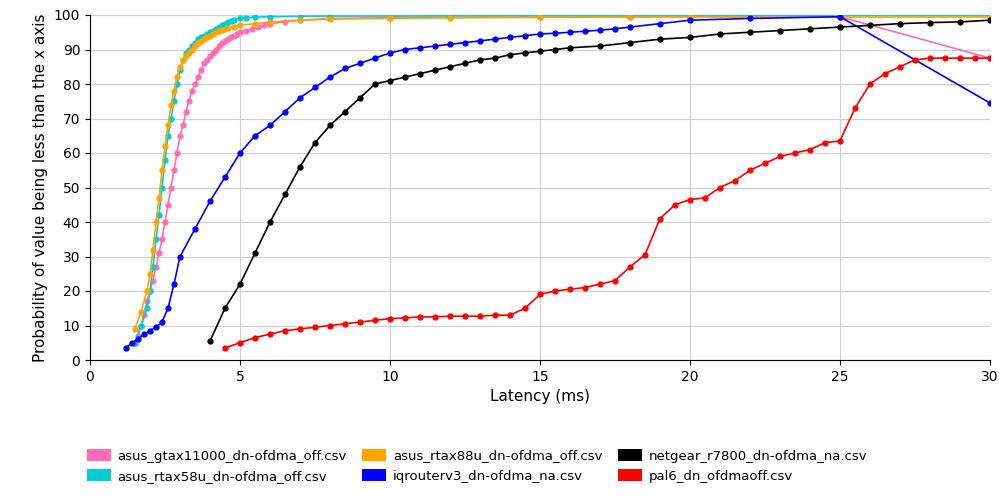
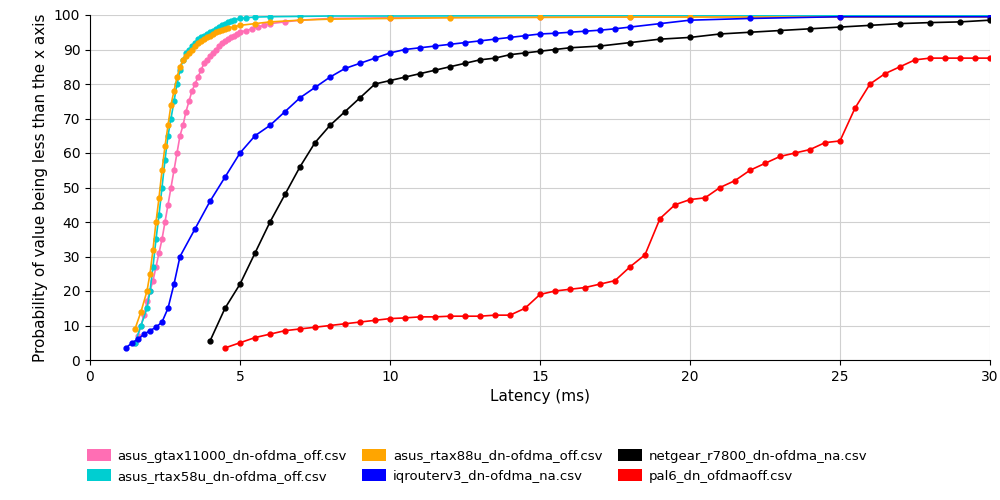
asus_gtax11000_dn-ofdma_off.csv/30: 87.5 -> 99.5
iqrouterv3_dn-ofdma_na.csv/30: 74.5 -> 99.5
